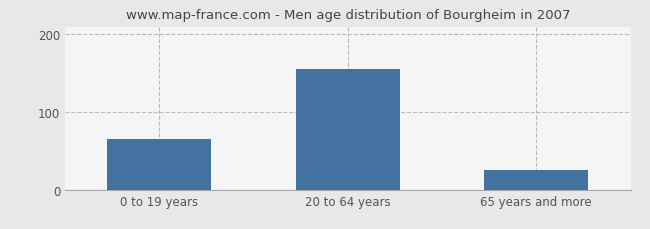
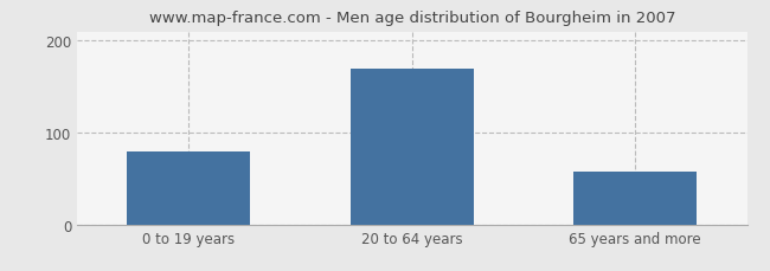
0 to 19 years: 65 -> 80
20 to 64 years: 155 -> 170
65 years and more: 25 -> 58
